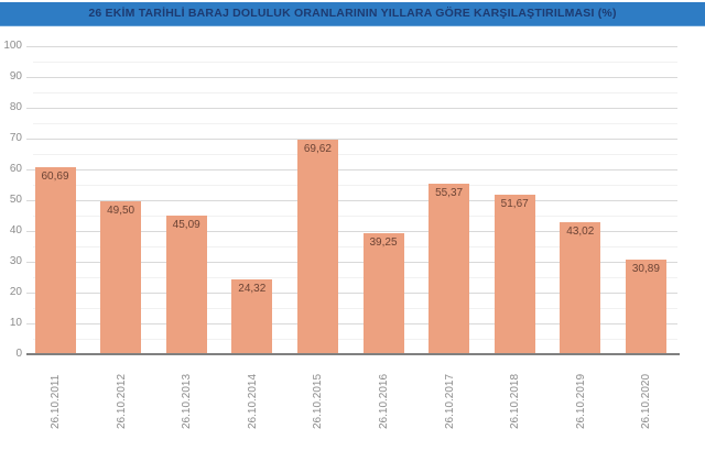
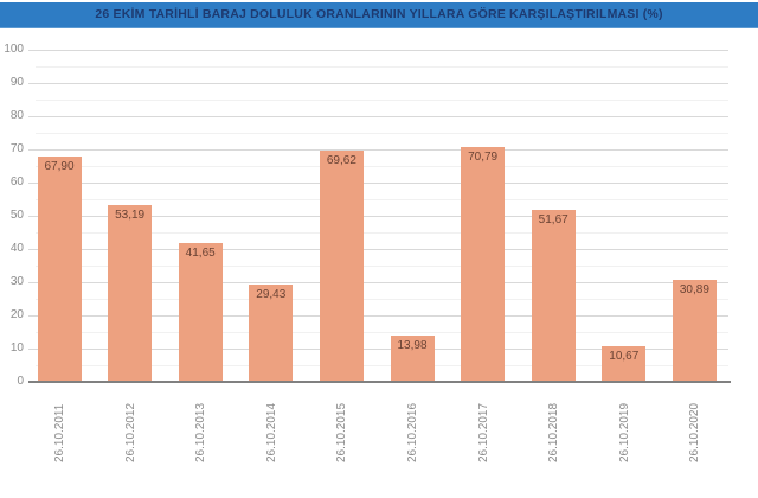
26.10.2011: 60,69 -> 67,90
26.10.2012: 49,50 -> 53,19
26.10.2013: 45,09 -> 41,65
26.10.2014: 24,32 -> 29,43
26.10.2016: 39,25 -> 13,98
26.10.2017: 55,37 -> 70,79
26.10.2019: 43,02 -> 10,67
